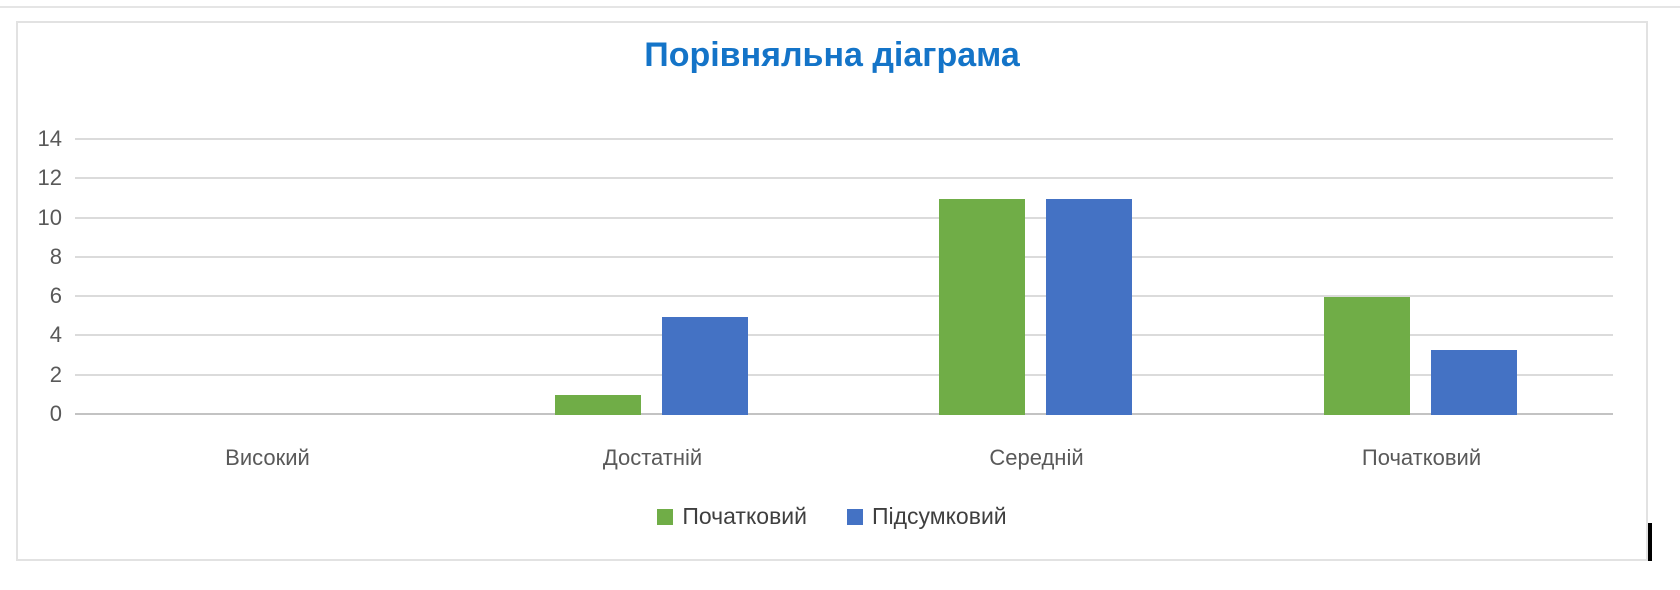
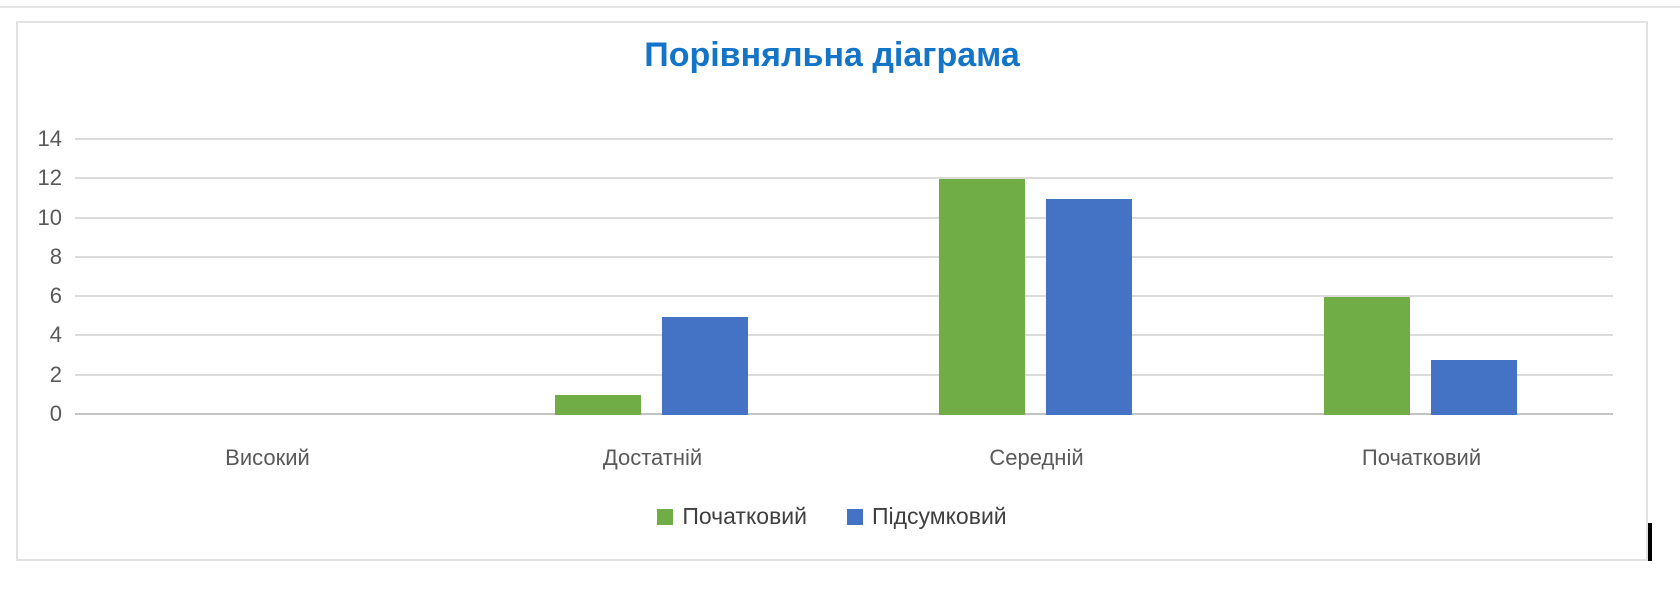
Початковий/Середній: 11 -> 12
Підсумковий/Початковий: 3.3 -> 2.8
